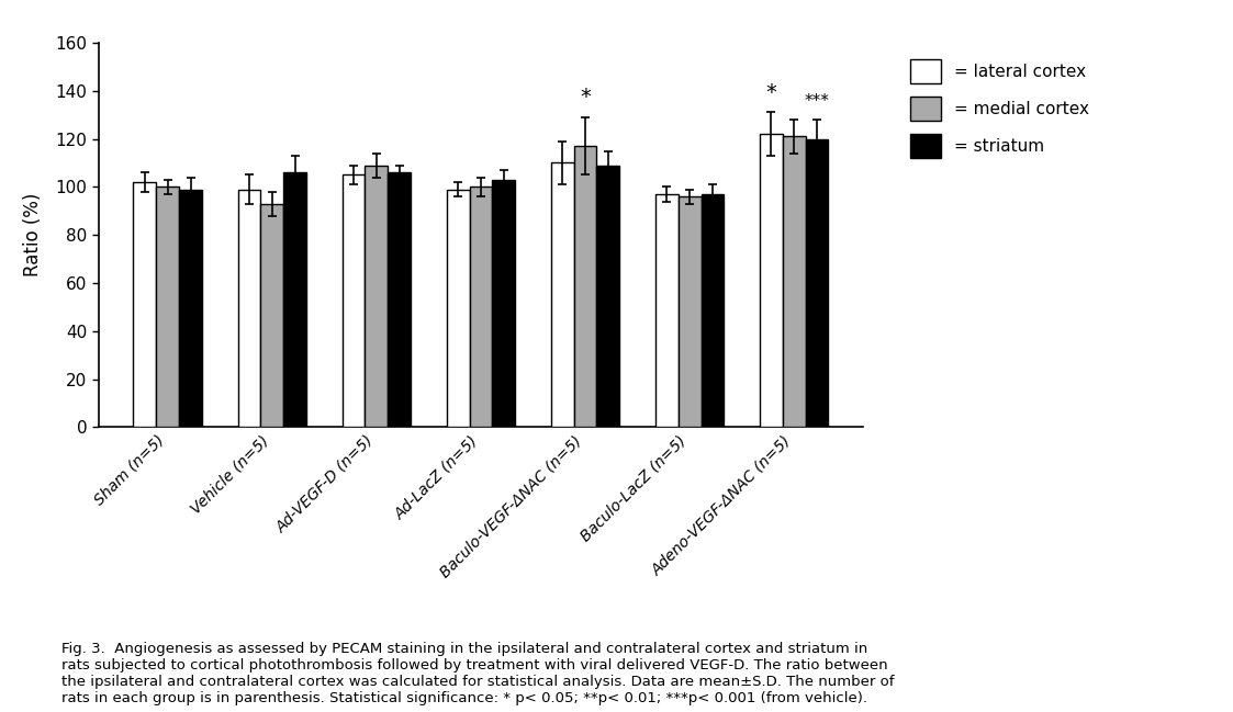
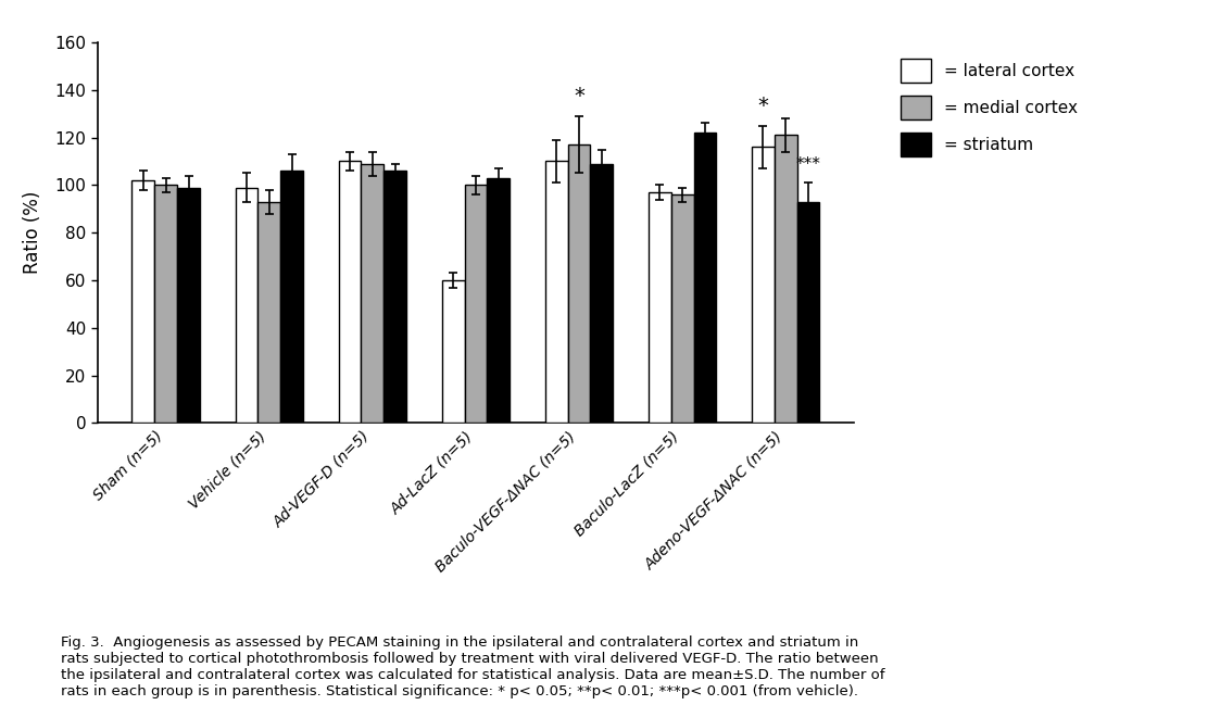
= lateral cortex/Ad-VEGF-D (n=5): 105 -> 110
= lateral cortex/Ad-LacZ (n=5): 99 -> 60
= striatum/Baculo-LacZ (n=5): 97 -> 122
= lateral cortex/Adeno-VEGF-ΔNAC (n=5): 122 -> 116
= striatum/Adeno-VEGF-ΔNAC (n=5): 120 -> 93
